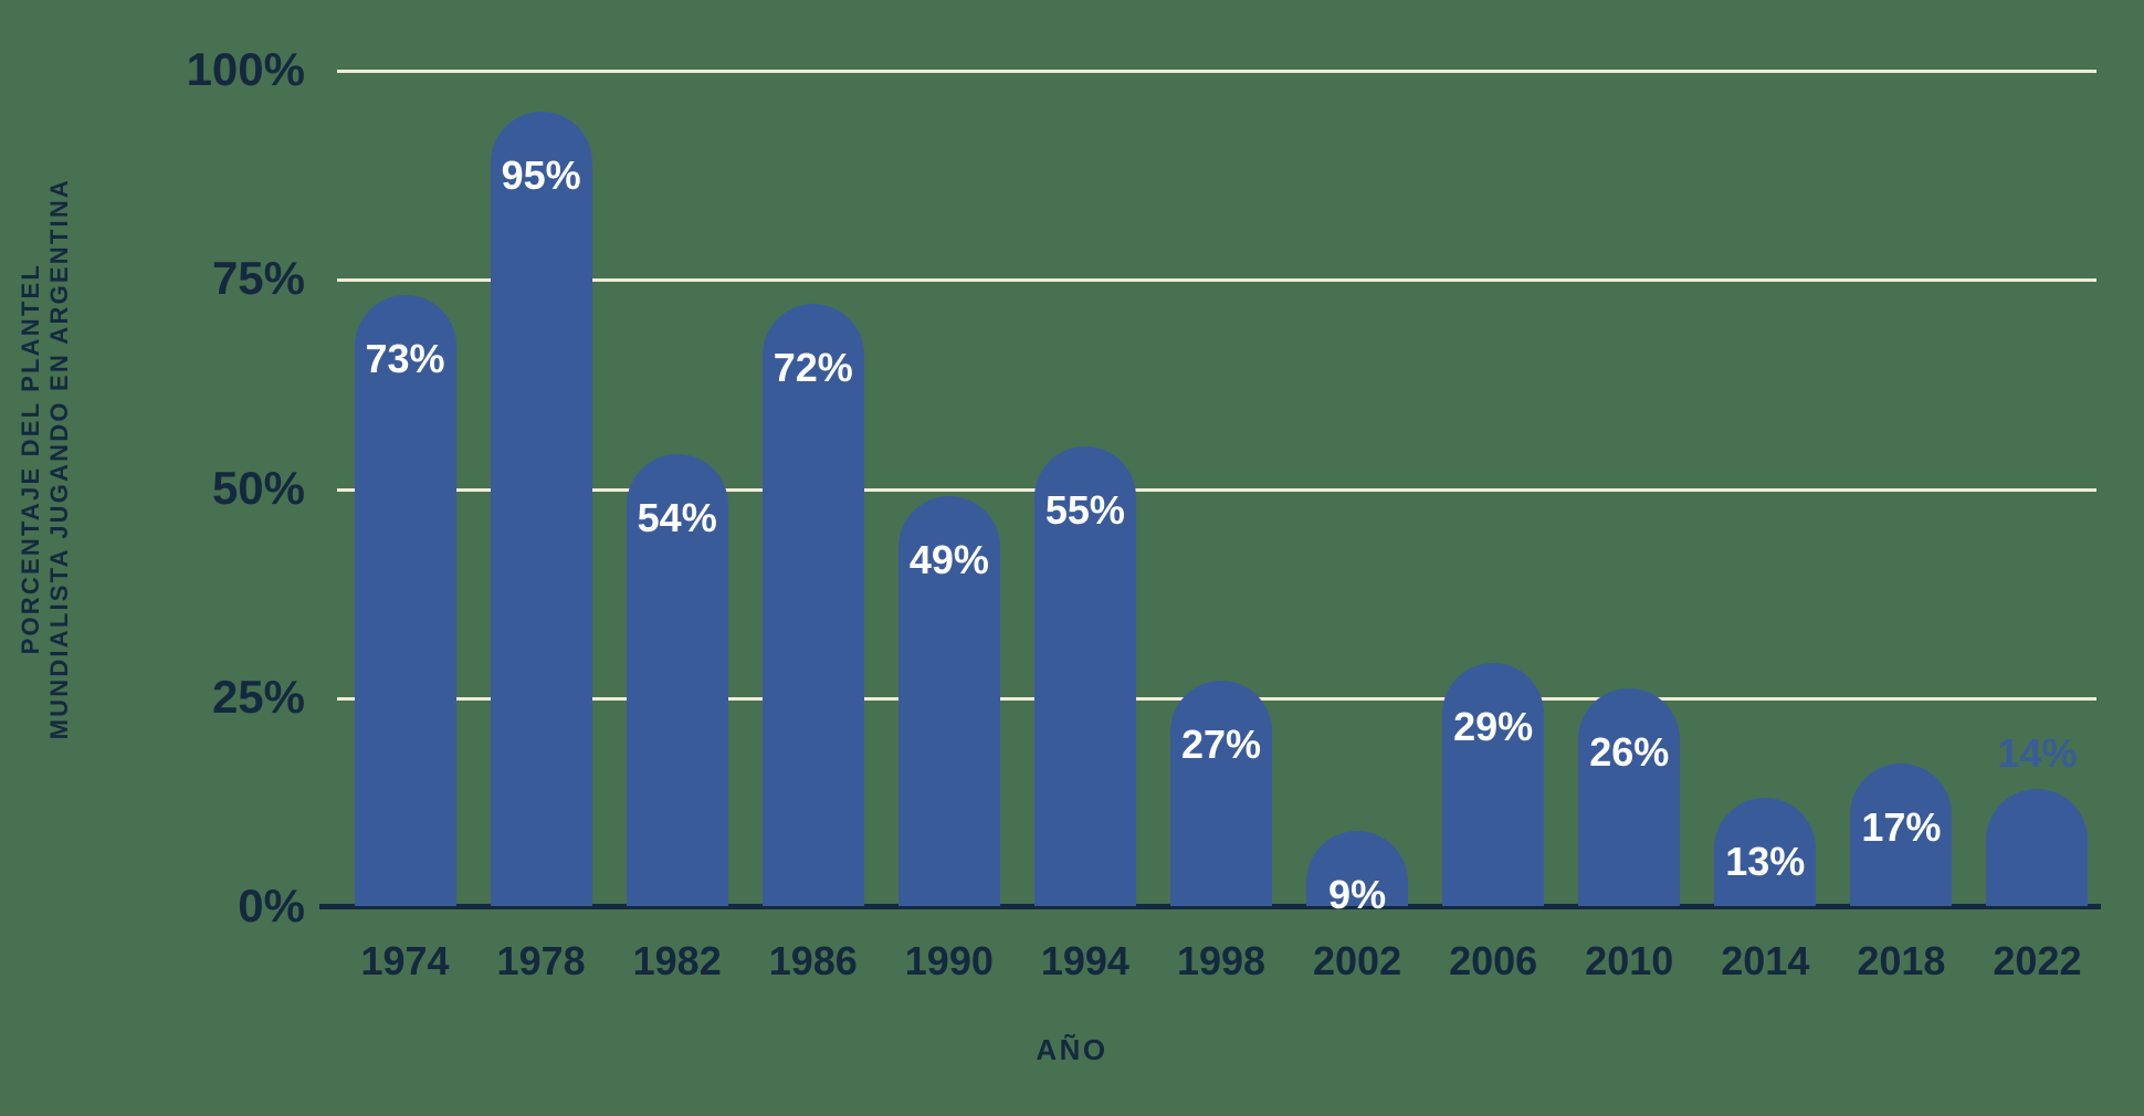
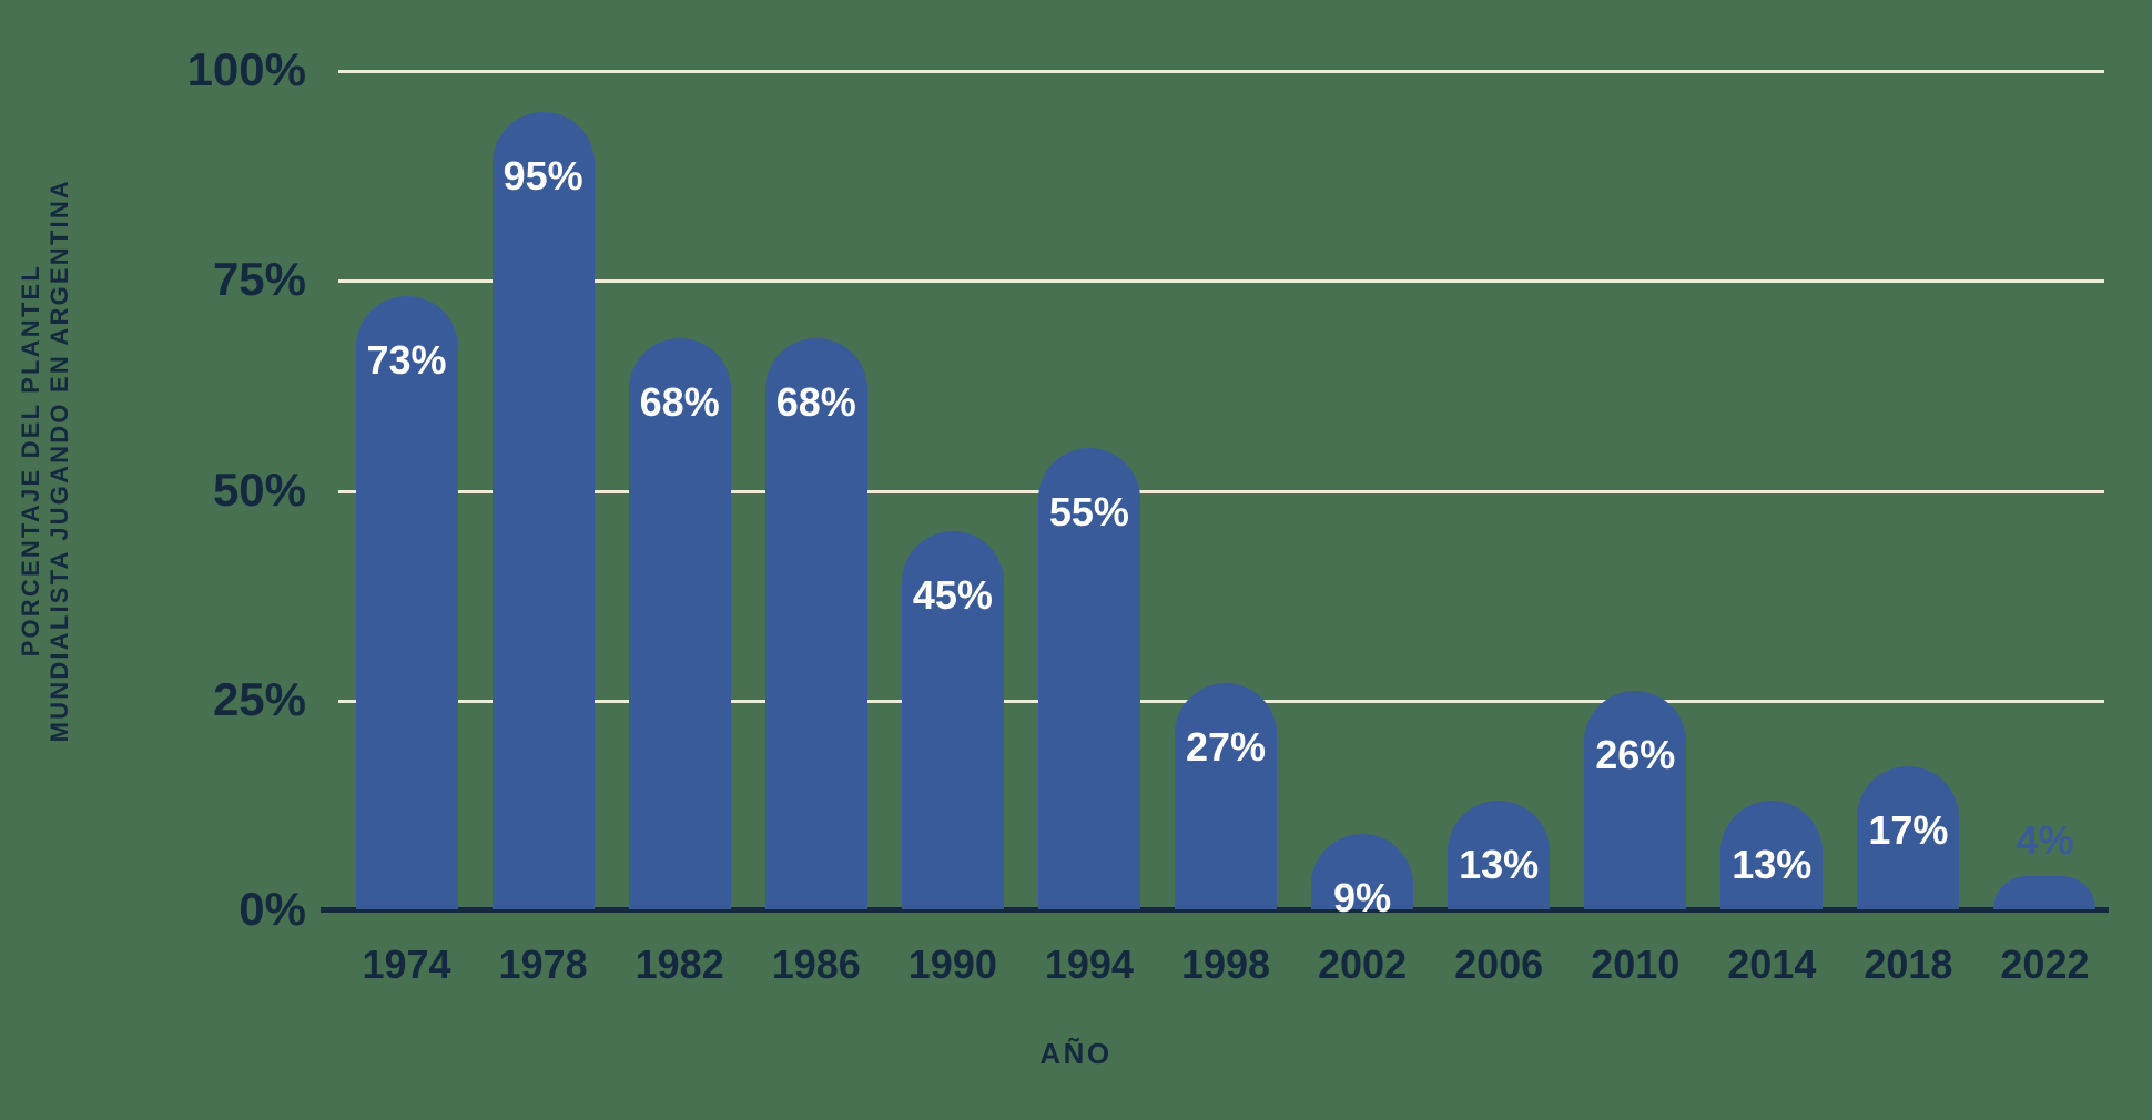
1982: 54% -> 68%
1986: 72% -> 68%
1990: 49% -> 45%
2006: 29% -> 13%
2022: 14% -> 4%
